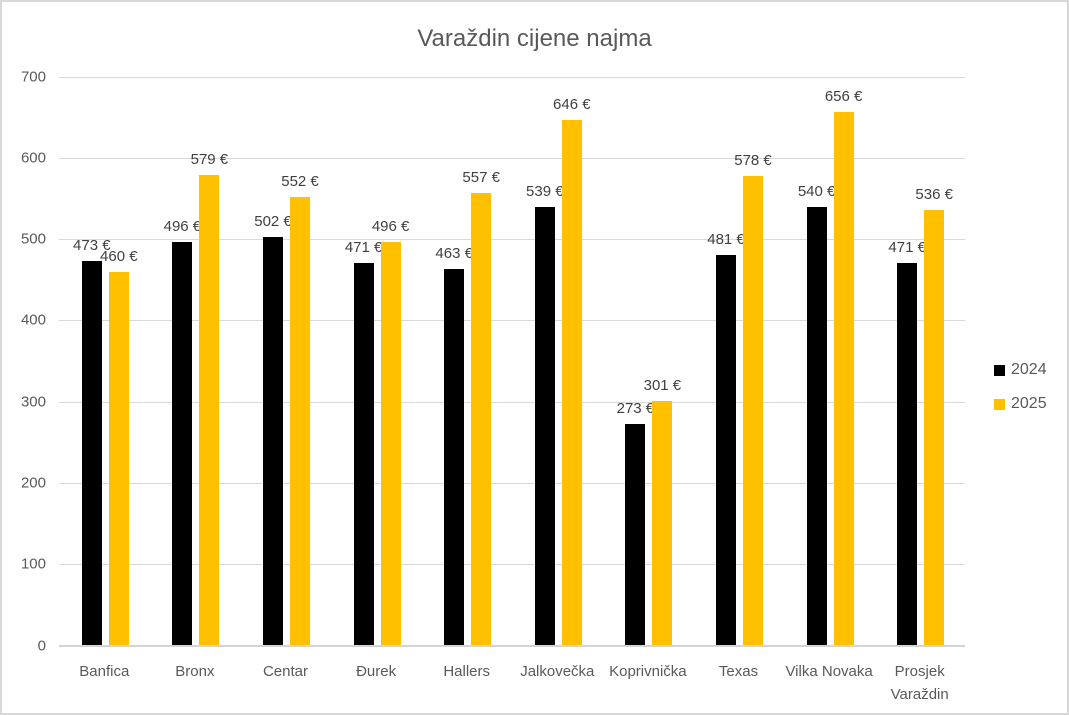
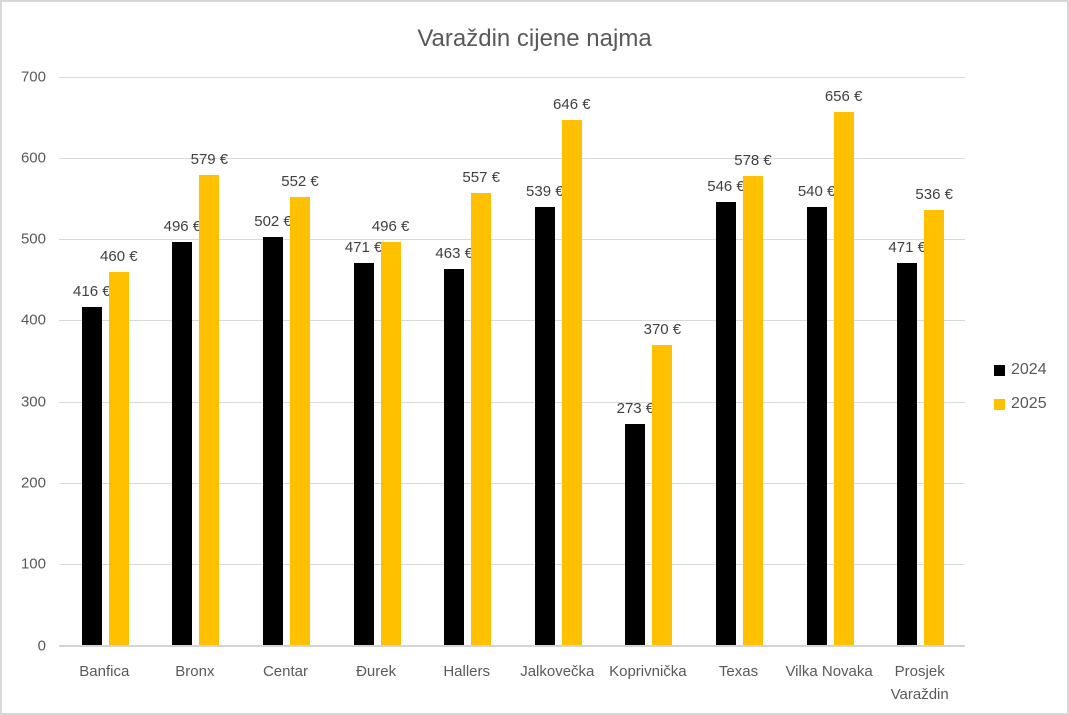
2024/Banfica: 473 -> 416
2025/Koprivnička: 301 -> 370
2024/Texas: 481 -> 546
